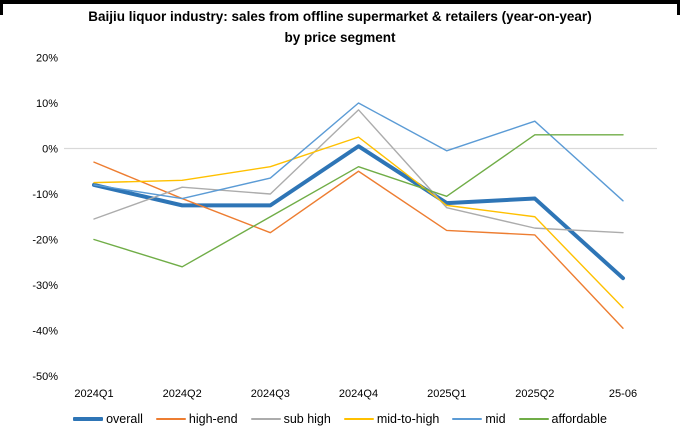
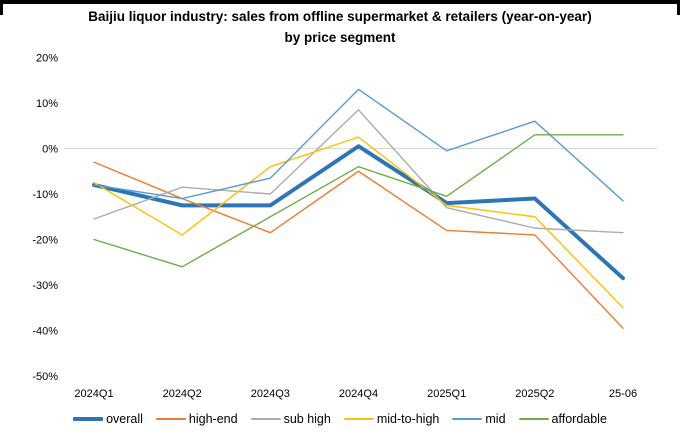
mid-to-high/2024Q2: -7% -> -19%
mid/2024Q4: 10% -> 13%
